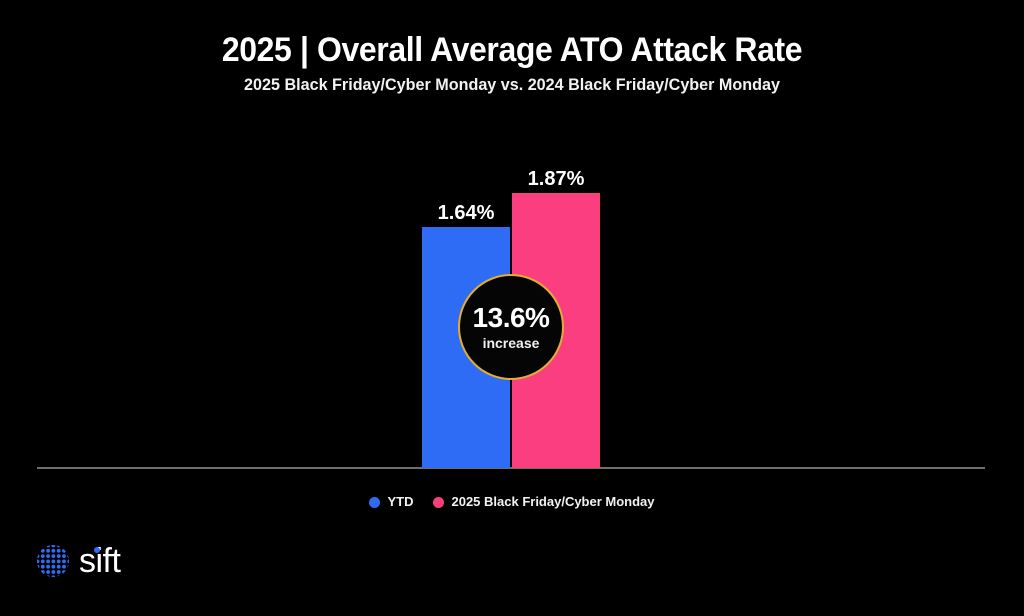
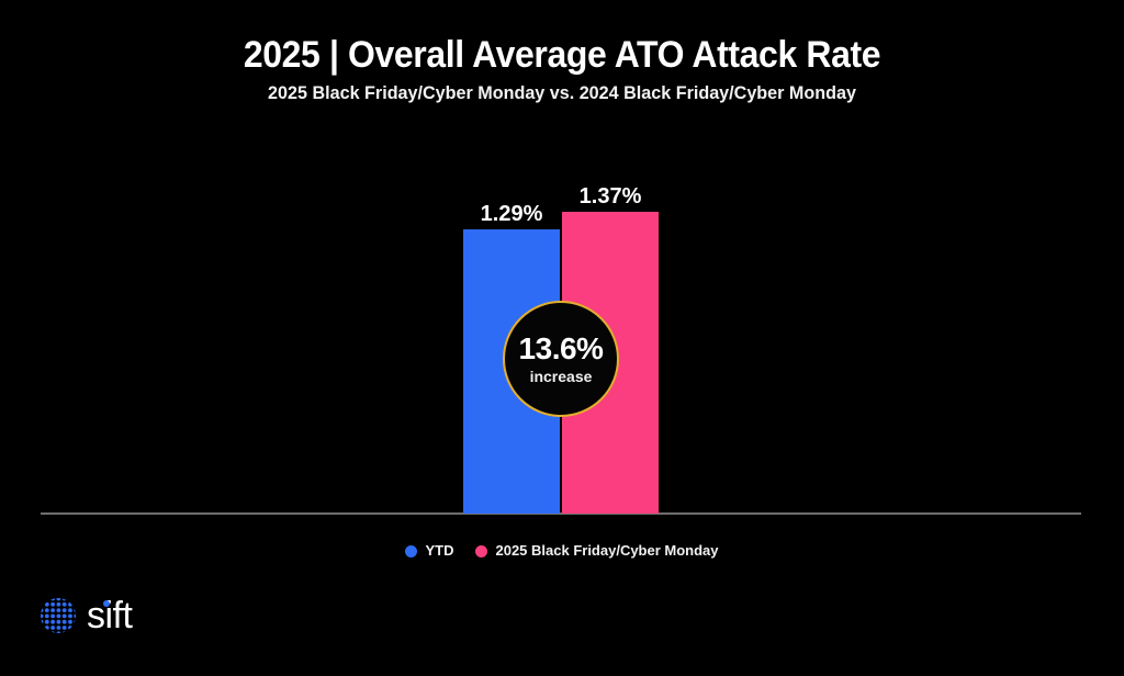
YTD: 1.64% -> 1.29%
2025 Black Friday/Cyber Monday: 1.87% -> 1.37%
